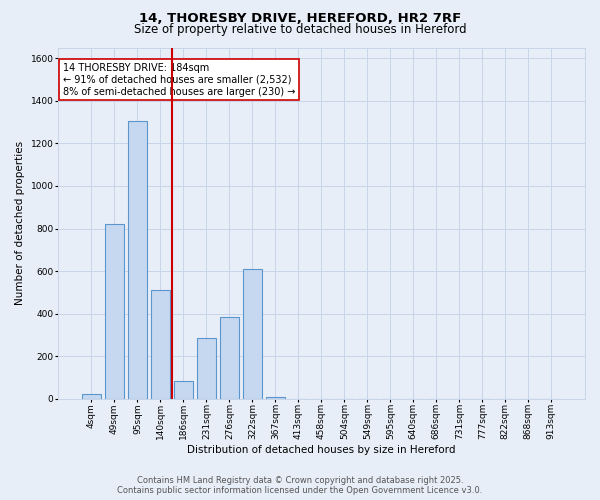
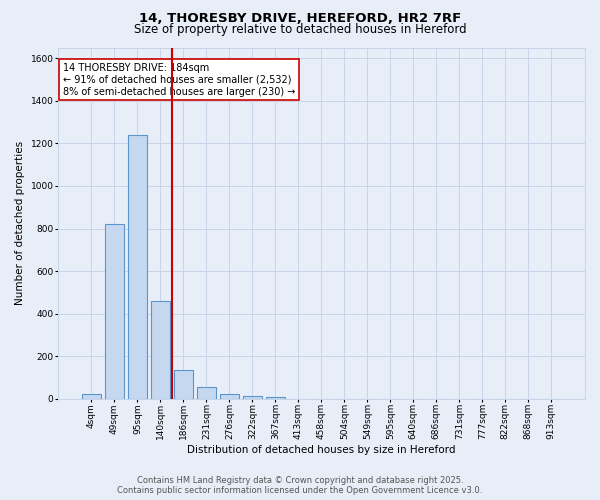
95sqm: 1305 -> 1240
140sqm: 510 -> 460
186sqm: 85 -> 135
231sqm: 285 -> 58
276sqm: 385 -> 22
322sqm: 610 -> 12
